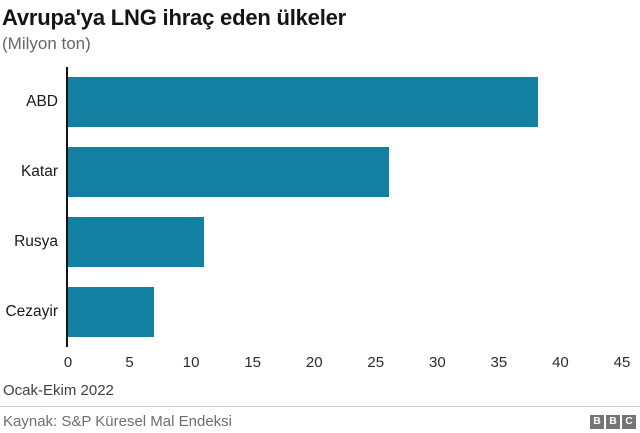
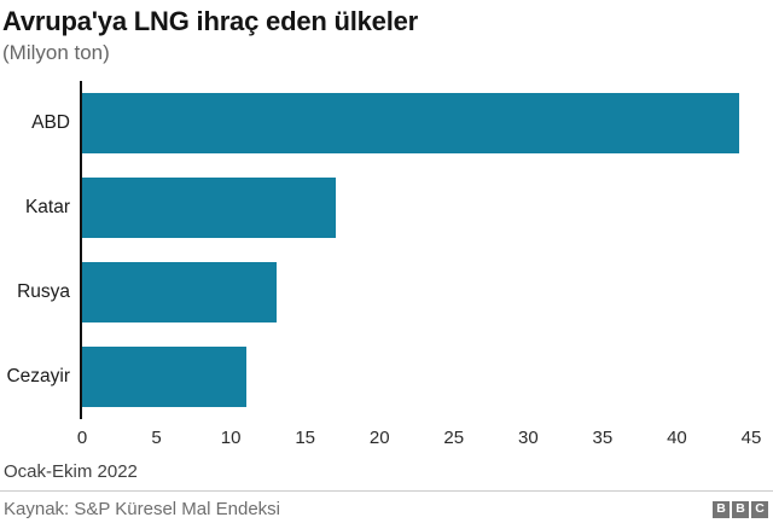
ABD: 38 -> 44
Katar: 26 -> 17
Rusya: 11 -> 13
Cezayir: 7 -> 11
